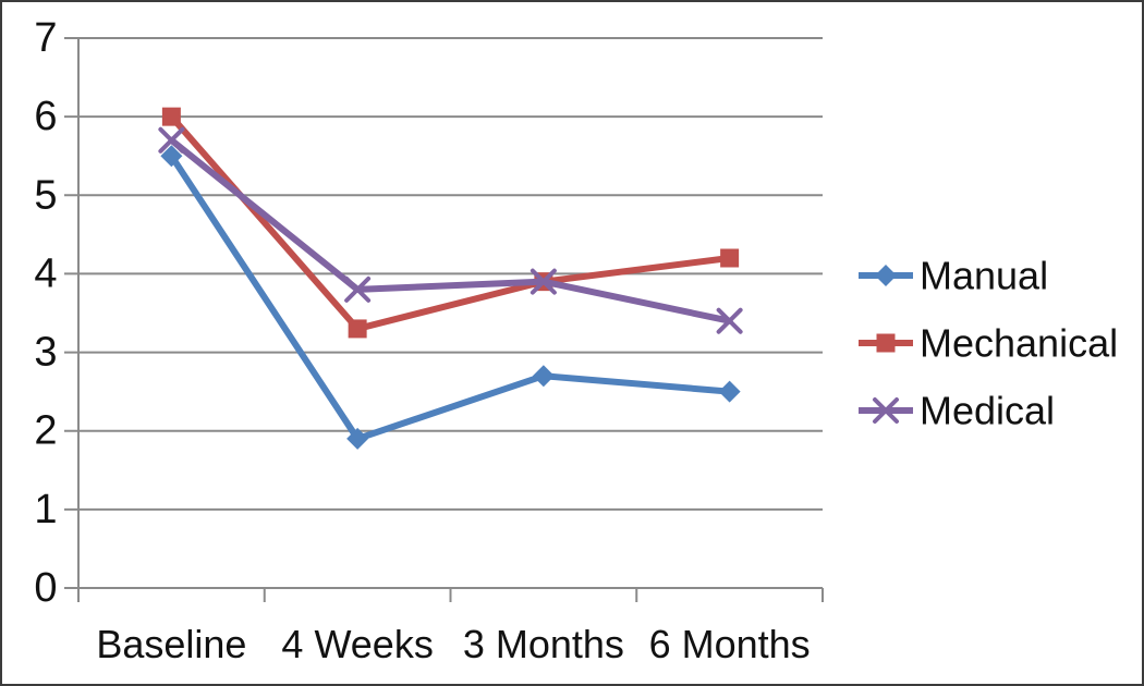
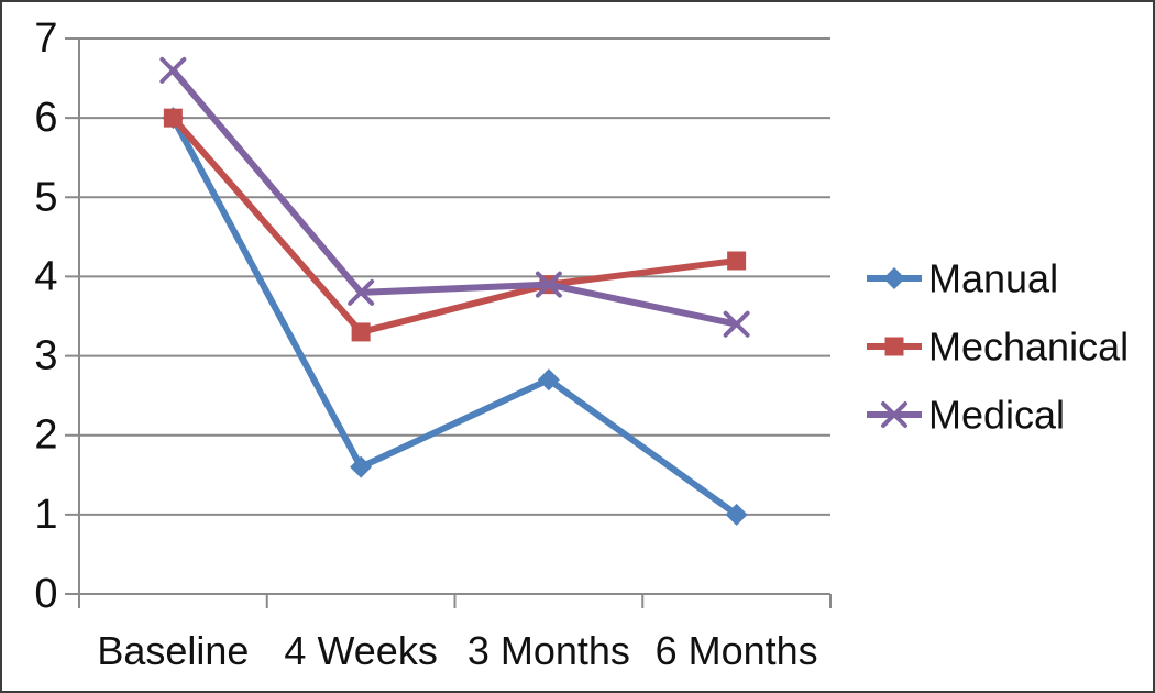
Manual/Baseline: 5.5 -> 6.0
Medical/Baseline: 5.7 -> 6.6
Manual/4 Weeks: 1.9 -> 1.6
Manual/6 Months: 2.5 -> 1.0
